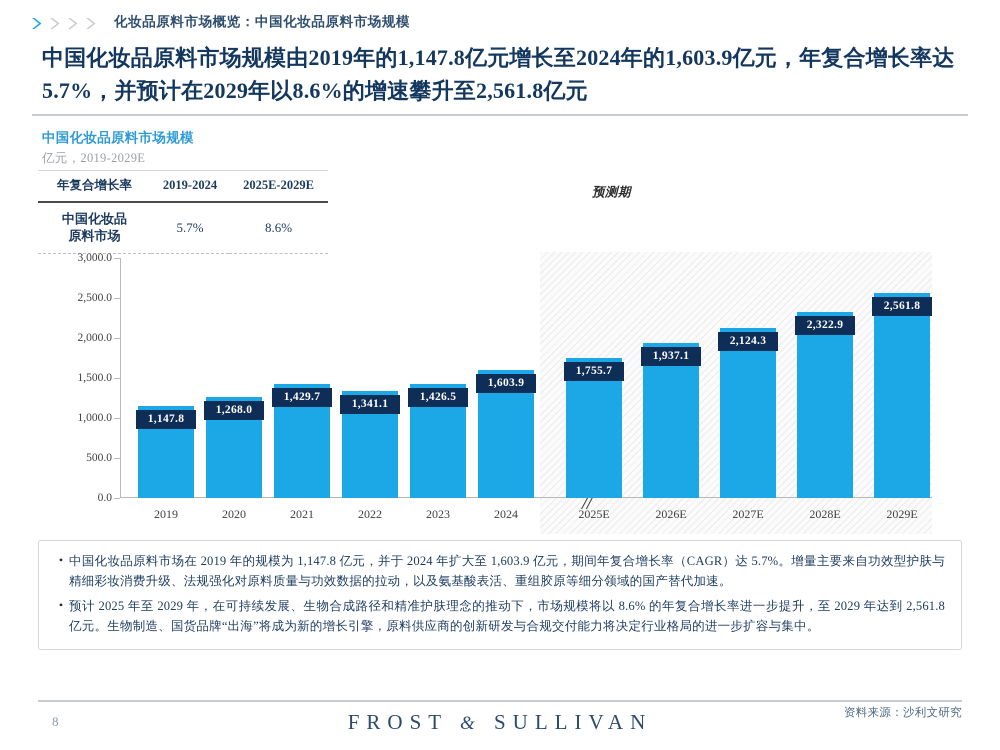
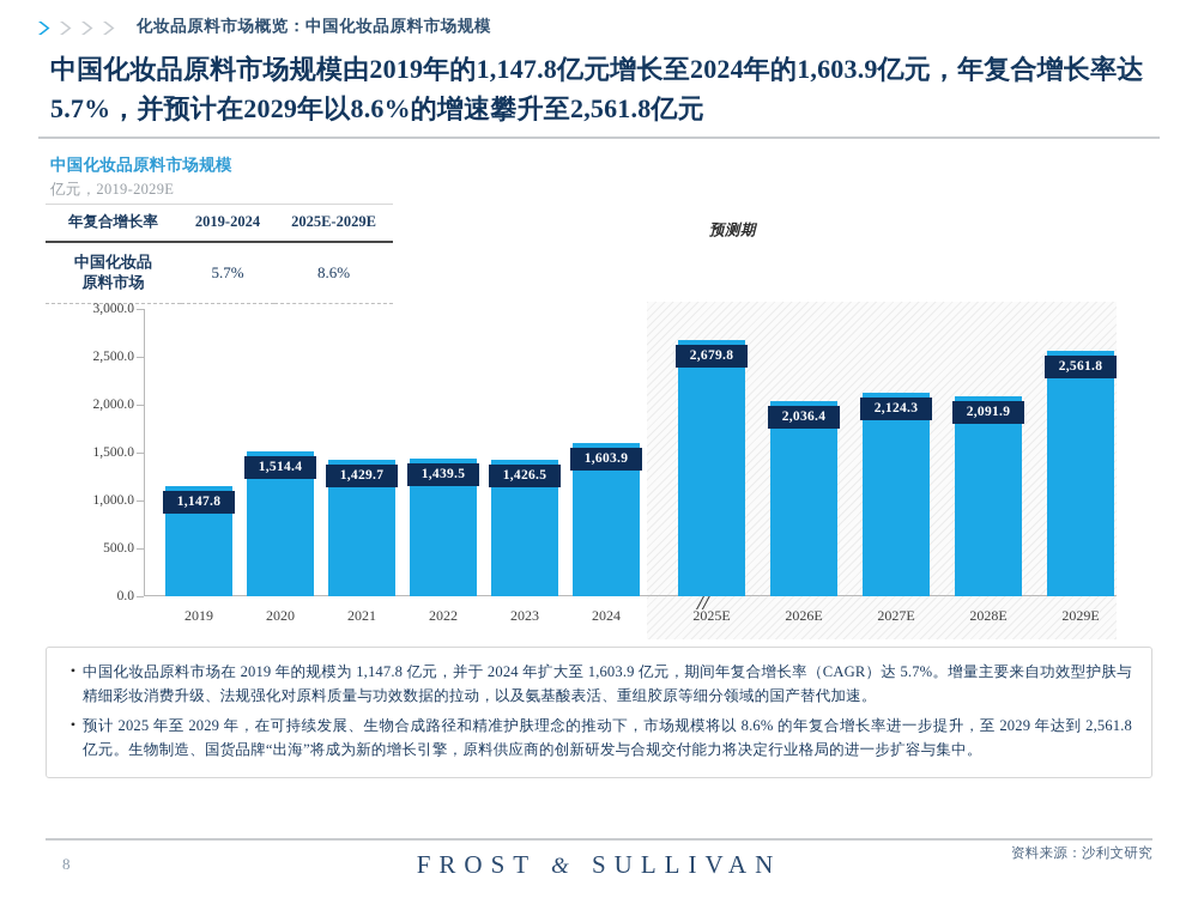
2020: 1,268.0 -> 1,514.4
2022: 1,341.1 -> 1,439.5
2025E: 1,755.7 -> 2,679.8
2026E: 1,937.1 -> 2,036.4
2028E: 2,322.9 -> 2,091.9
